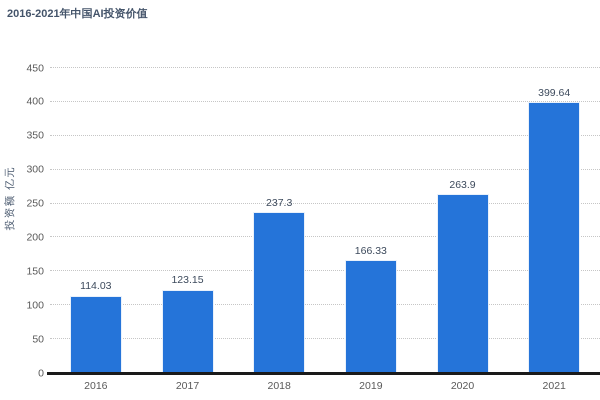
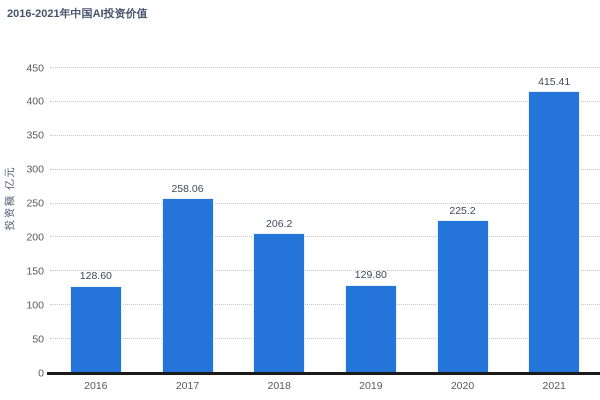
2016: 114.03 -> 128.60
2017: 123.15 -> 258.06
2018: 237.3 -> 206.2
2019: 166.33 -> 129.80
2020: 263.9 -> 225.2
2021: 399.64 -> 415.41
